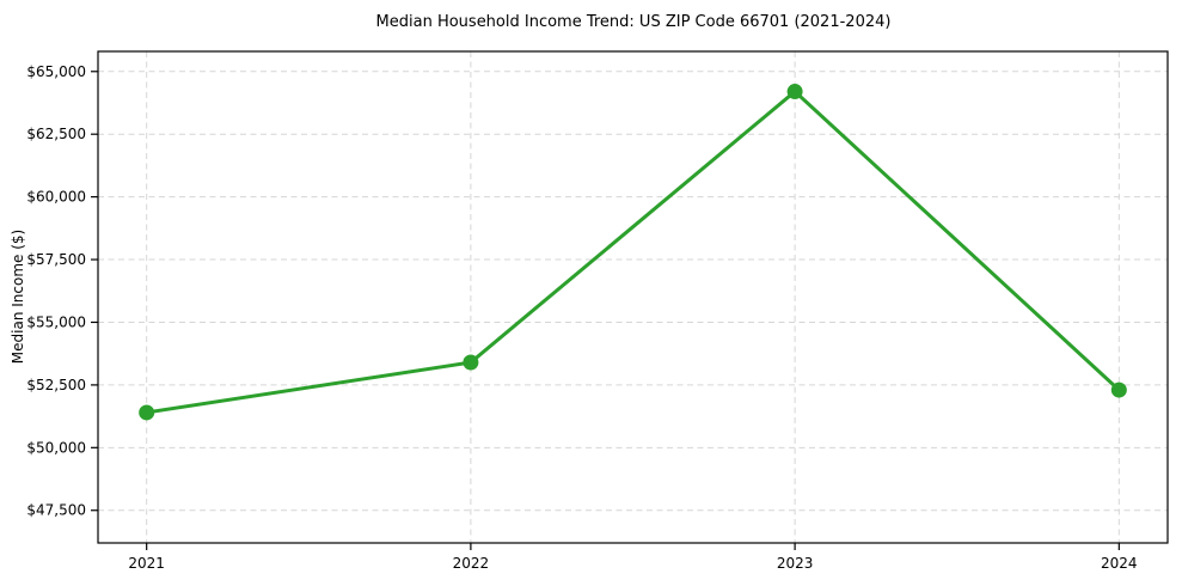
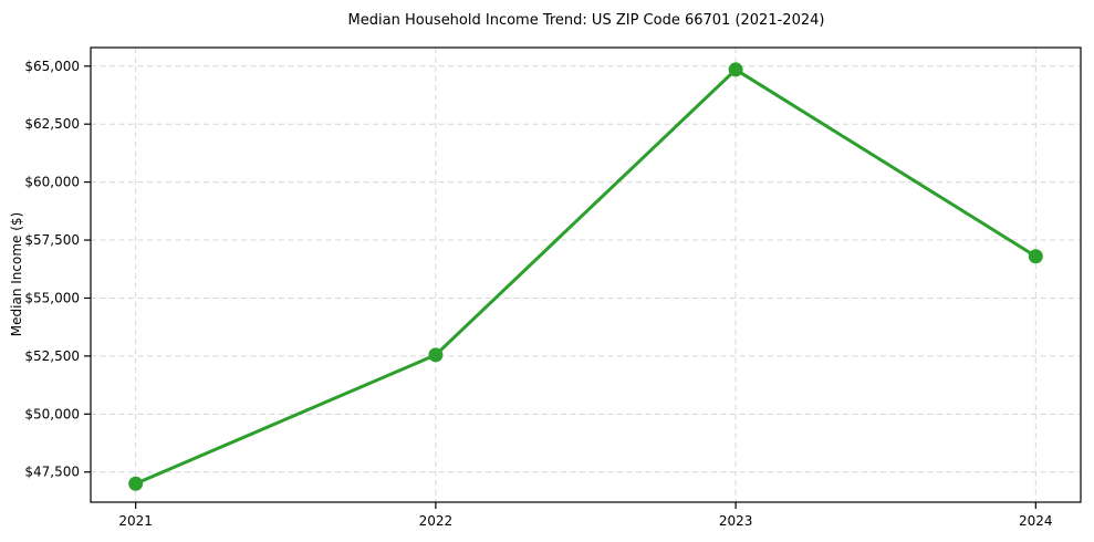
2021: $51400 -> $47000
2022: $53400 -> $52600
2023: $64200 -> $64800
2024: $52300 -> $56800
